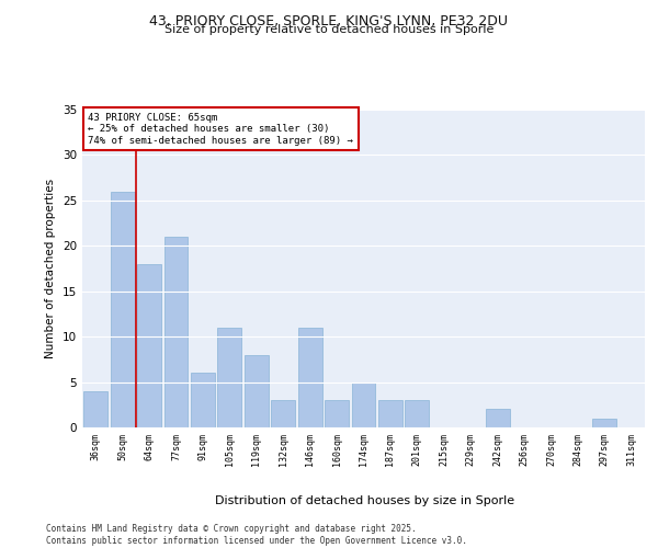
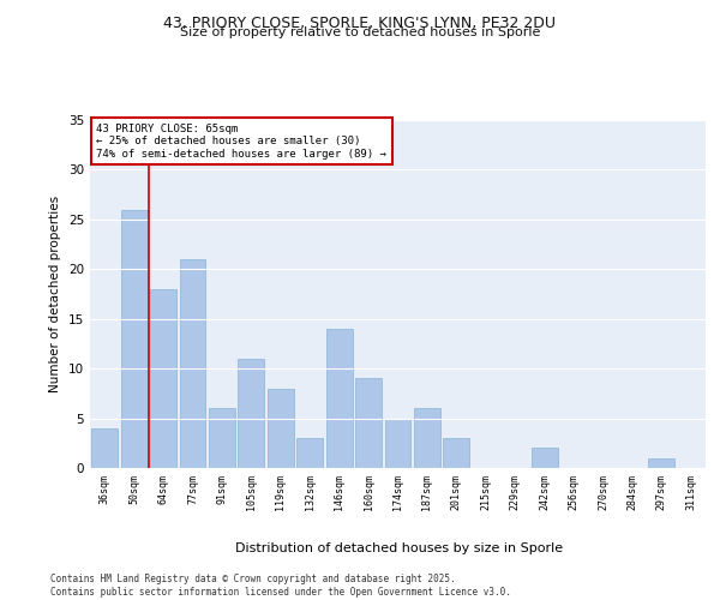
146sqm: 11 -> 14
160sqm: 3 -> 9
187sqm: 3 -> 6
